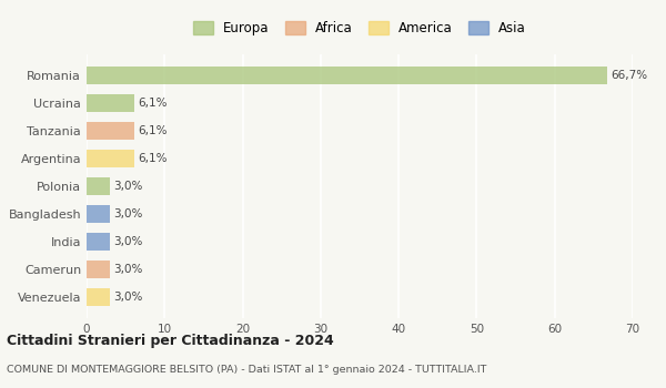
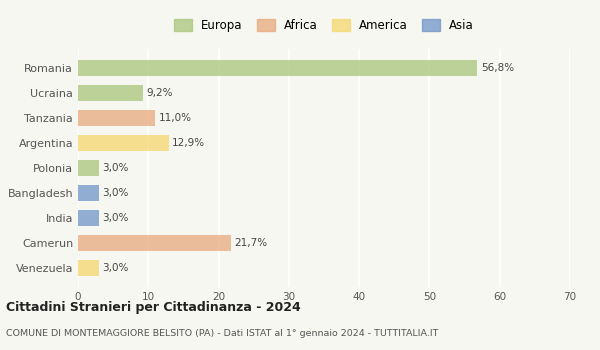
Romania: 66,7% -> 56,8%
Ucraina: 6,1% -> 9,2%
Tanzania: 6,1% -> 11,0%
Argentina: 6,1% -> 12,9%
Camerun: 3,0% -> 21,7%
